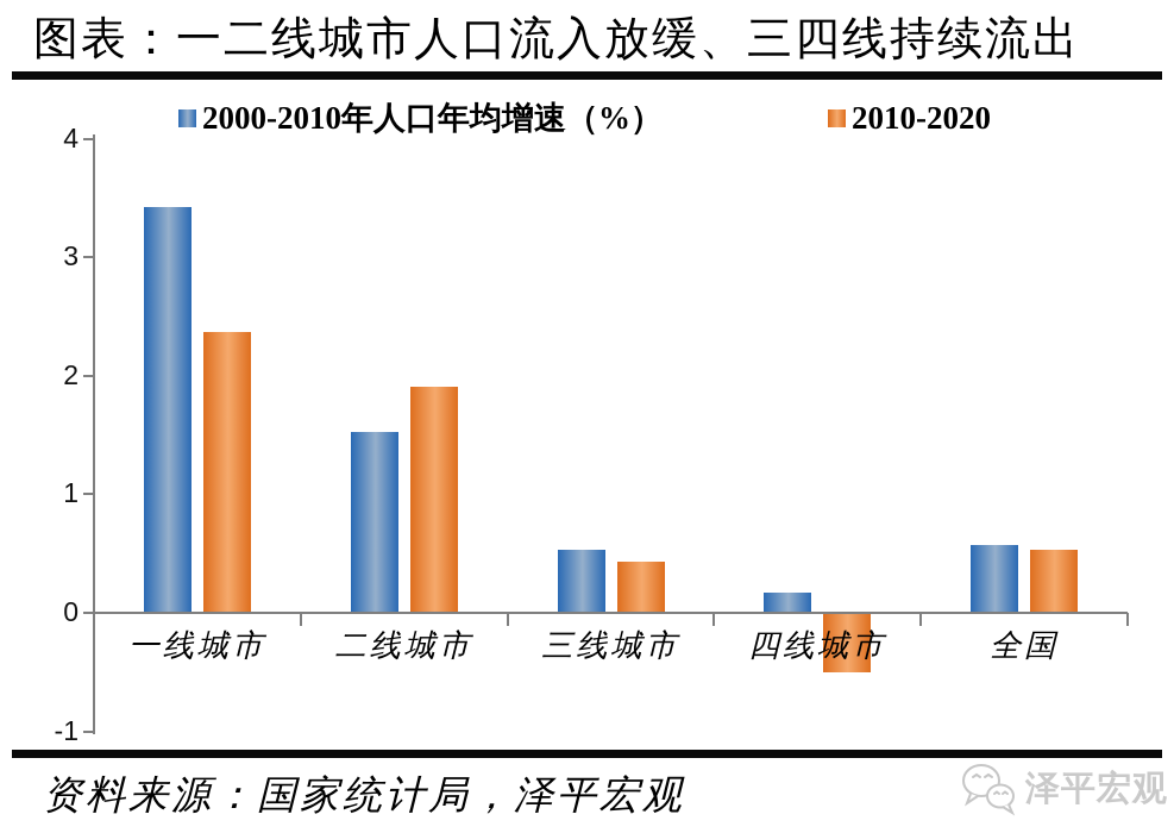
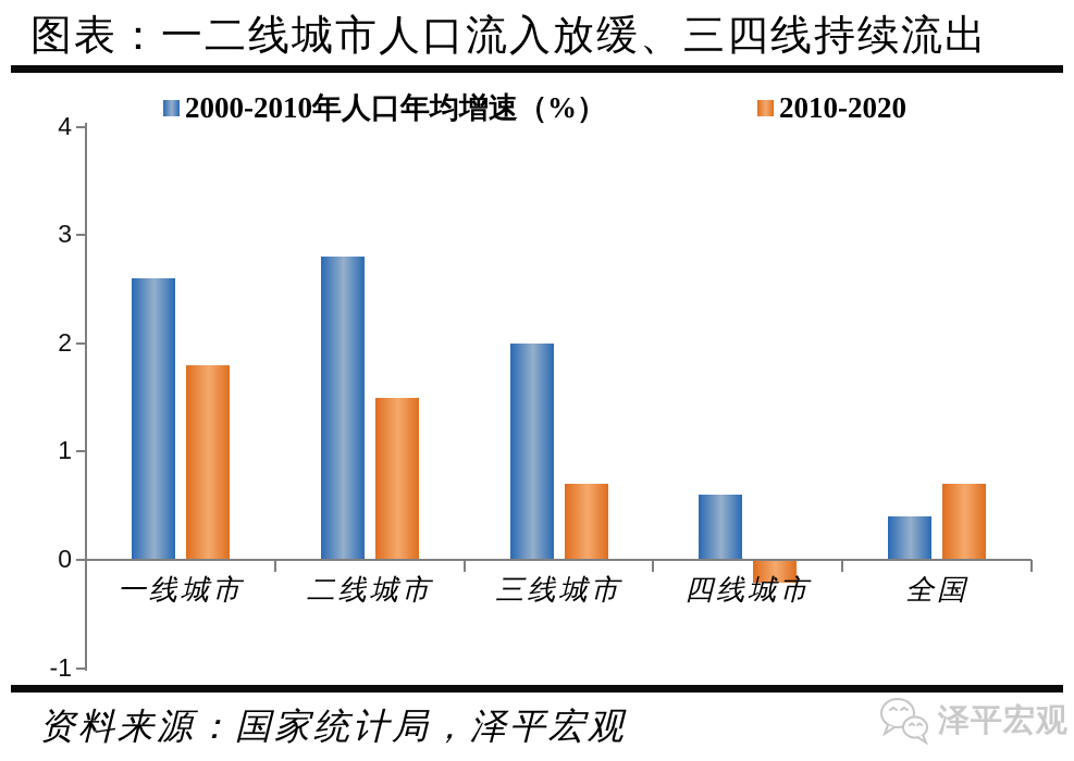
2000-2010年人口年均增速（%）/一线城市: 3.4 -> 2.6
2010-2020/一线城市: 2.4 -> 1.8
2000-2010年人口年均增速（%）/二线城市: 1.5 -> 2.8
2010-2020/二线城市: 1.9 -> 1.5
2000-2010年人口年均增速（%）/三线城市: 0.5 -> 2.0
2010-2020/三线城市: 0.4 -> 0.7
2000-2010年人口年均增速（%）/四线城市: 0.2 -> 0.6
2010-2020/四线城市: -0.5 -> -0.2
2000-2010年人口年均增速（%）/全国: 0.6 -> 0.4
2010-2020/全国: 0.5 -> 0.7
